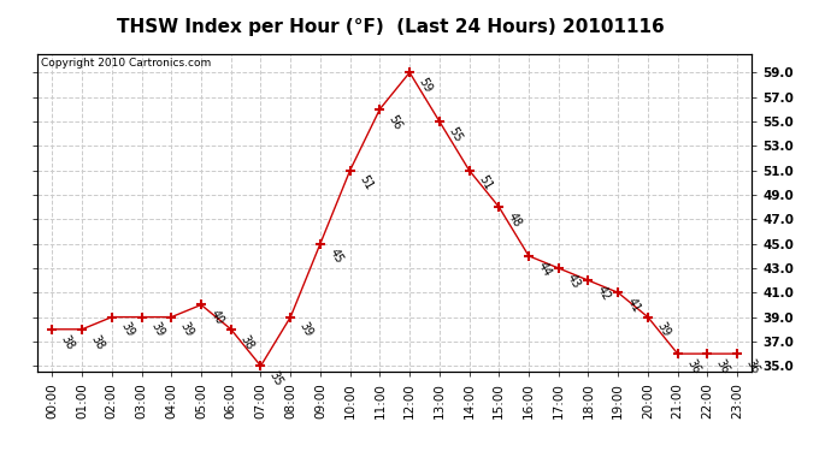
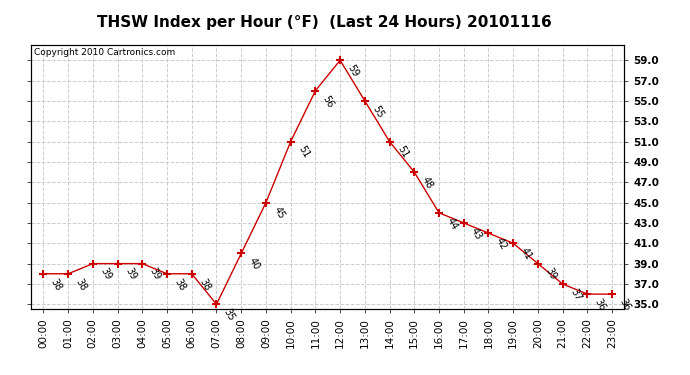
05:00: 40 -> 38
08:00: 39 -> 40
21:00: 36 -> 37
